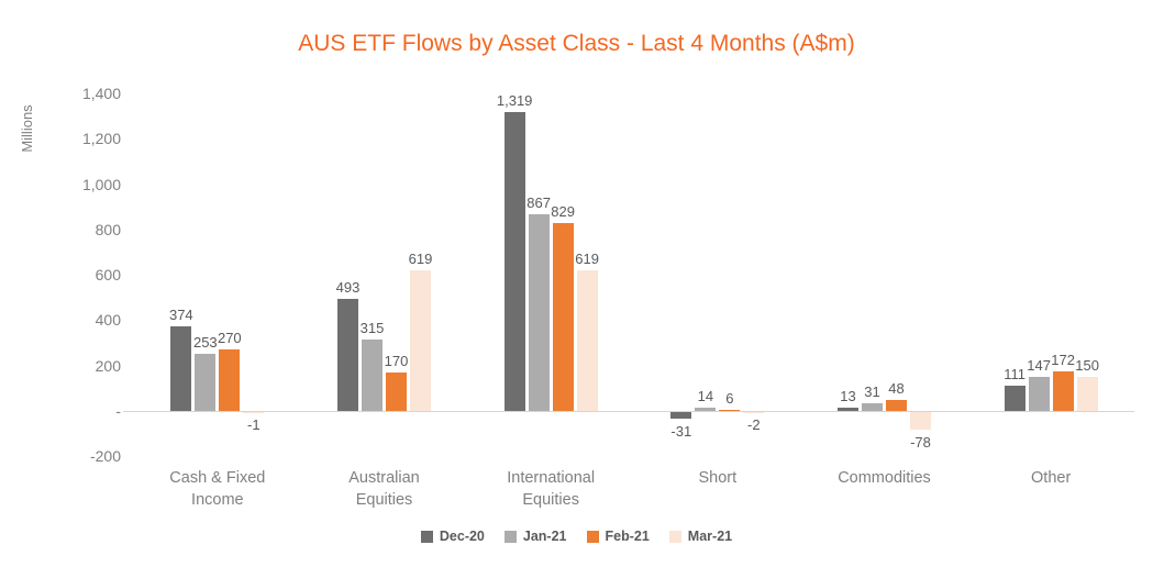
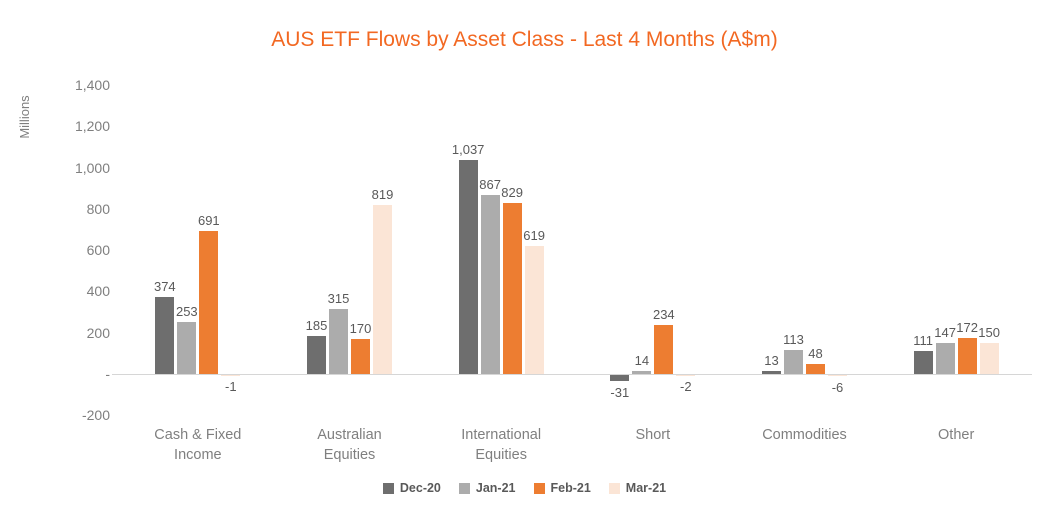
Feb-21/Cash & Fixed Income: 270 -> 691
Dec-20/Australian Equities: 493 -> 185
Mar-21/Australian Equities: 619 -> 819
Dec-20/International Equities: 1,319 -> 1,037
Feb-21/Short: 6 -> 234
Jan-21/Commodities: 31 -> 113
Mar-21/Commodities: -78 -> -6
